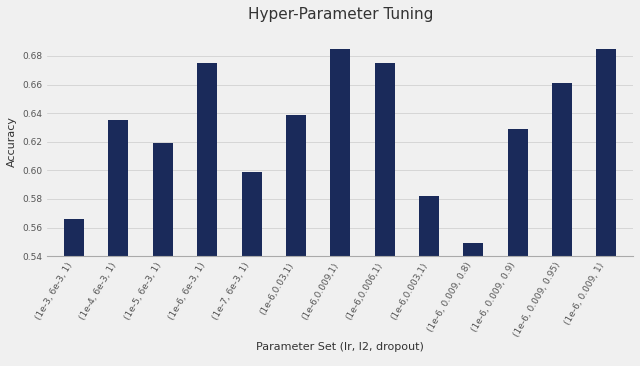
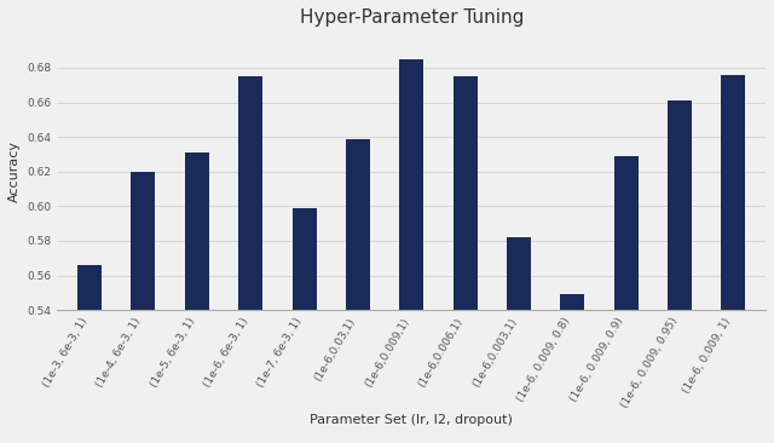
(1e-4, 6e-3, 1): 0.635 -> 0.620
(1e-5, 6e-3, 1): 0.619 -> 0.631
(1e-6, 0.009, 1): 0.685 -> 0.676
